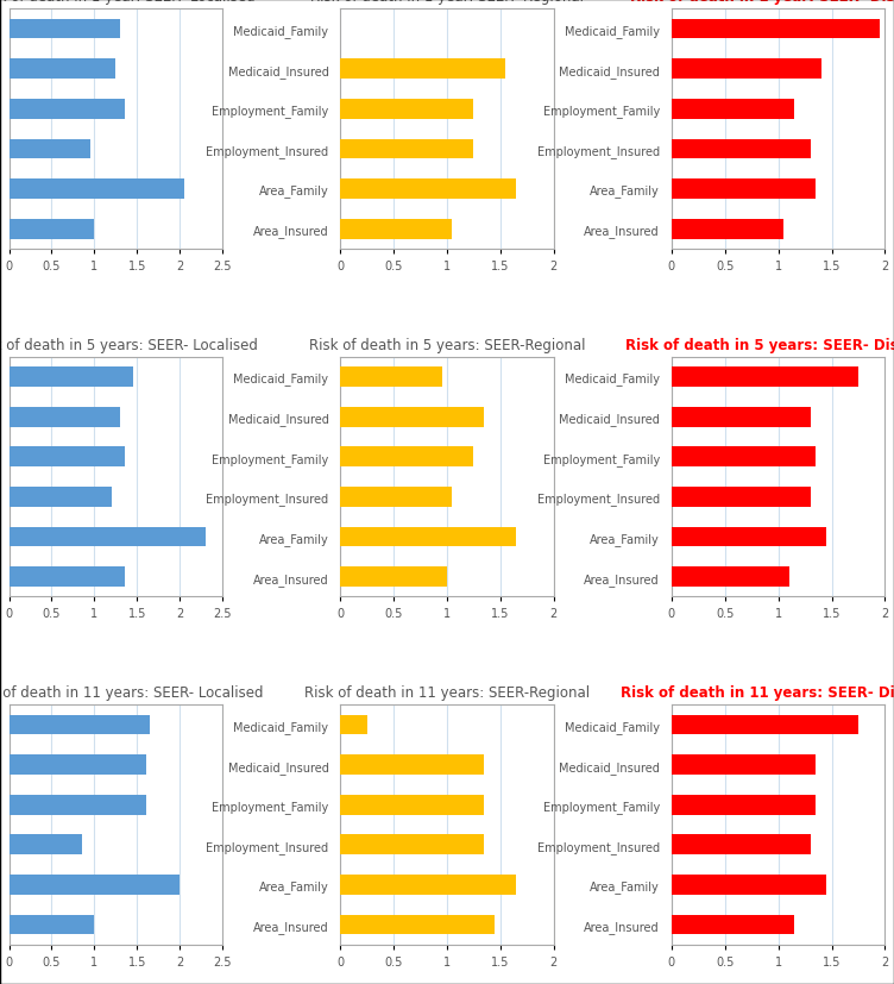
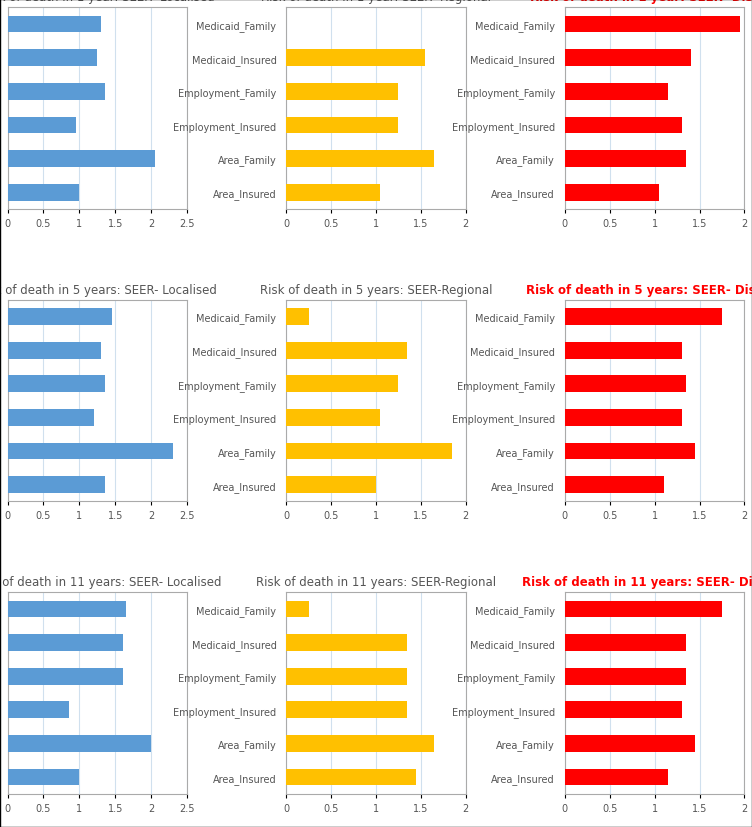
Risk of death in 5 years: SEER-Regional/Medicaid_Family: 0.96 -> 0.25
Risk of death in 5 years: SEER-Regional/Area_Family: 1.64 -> 1.85
